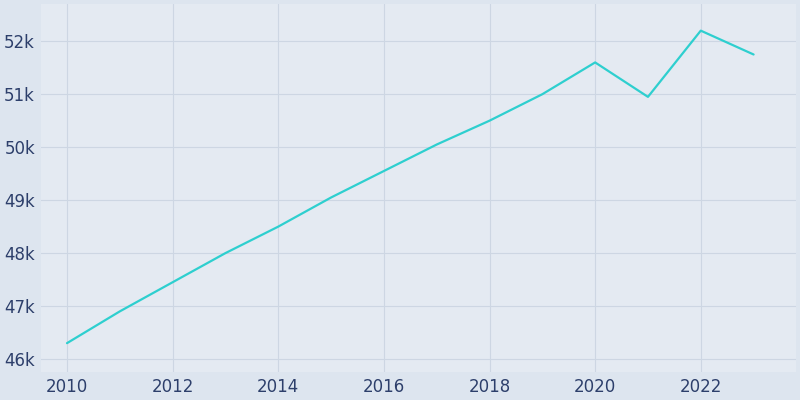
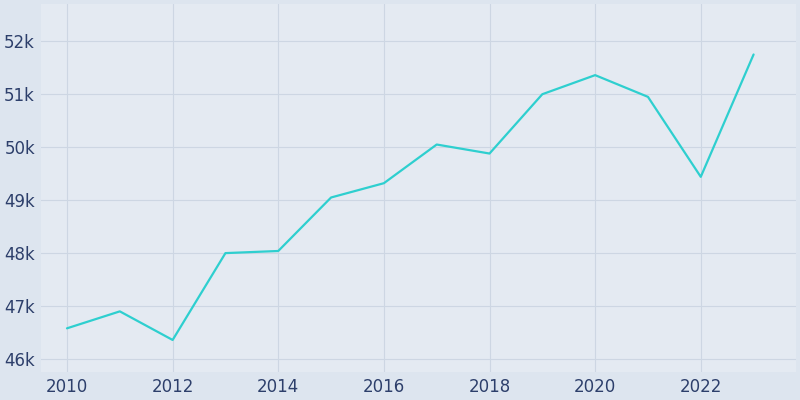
2010: 46.30k -> 46.58k
2012: 47.45k -> 46.36k
2014: 48.50k -> 48.04k
2016: 49.55k -> 49.32k
2018: 50.50k -> 49.88k
2020: 51.60k -> 51.36k
2022: 52.20k -> 49.44k
